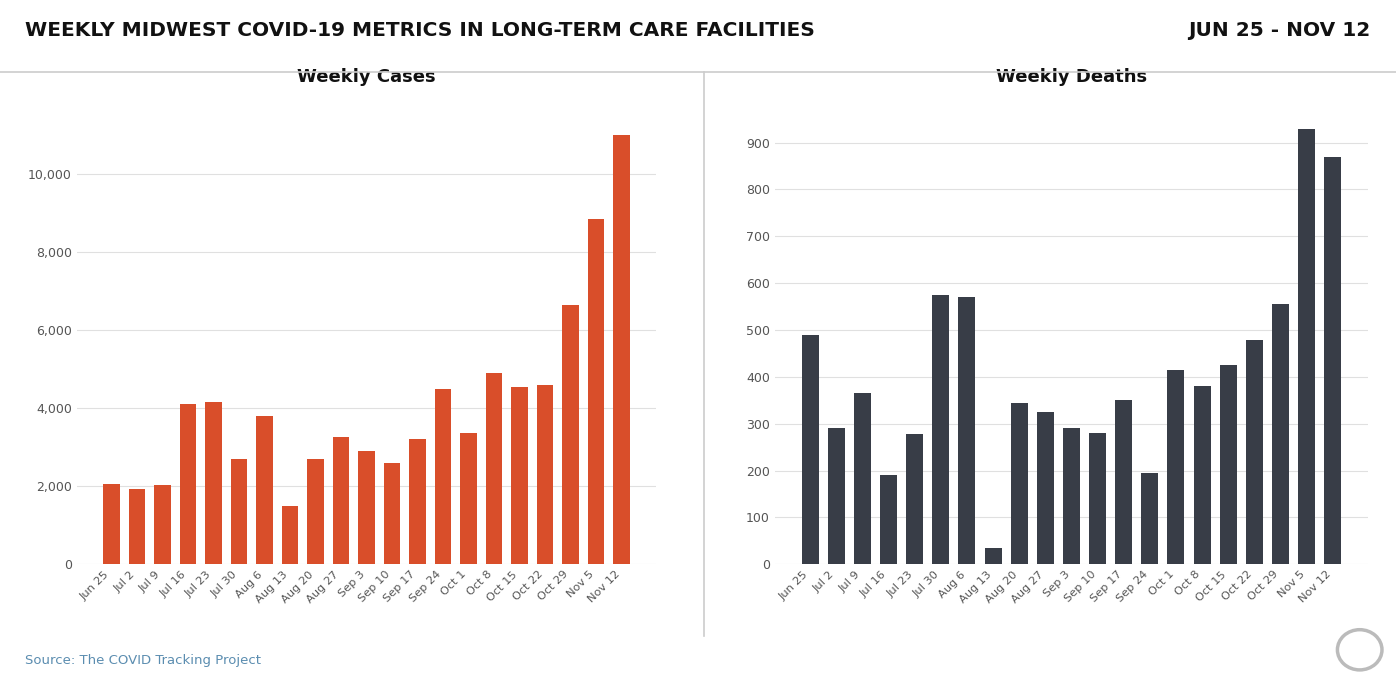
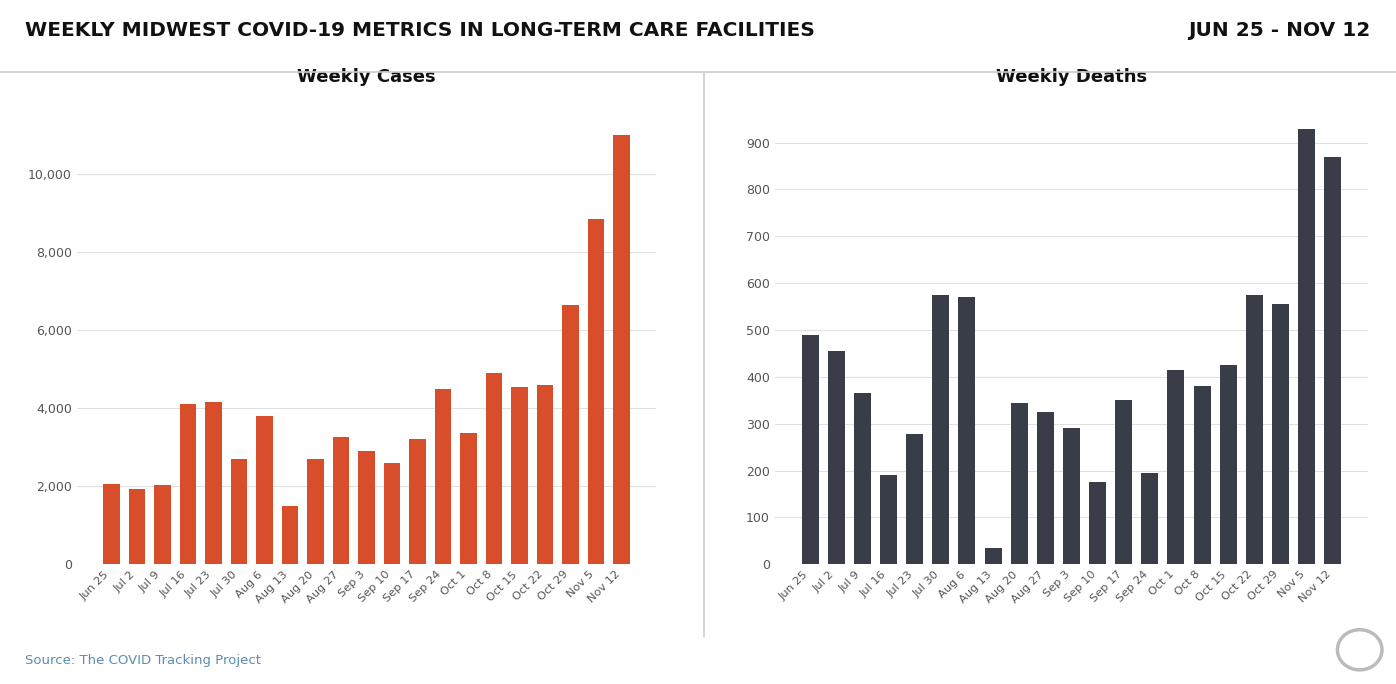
Weekly Deaths/Jul 2: 290 -> 455
Weekly Deaths/Sep 10: 280 -> 175
Weekly Deaths/Oct 22: 478 -> 575
